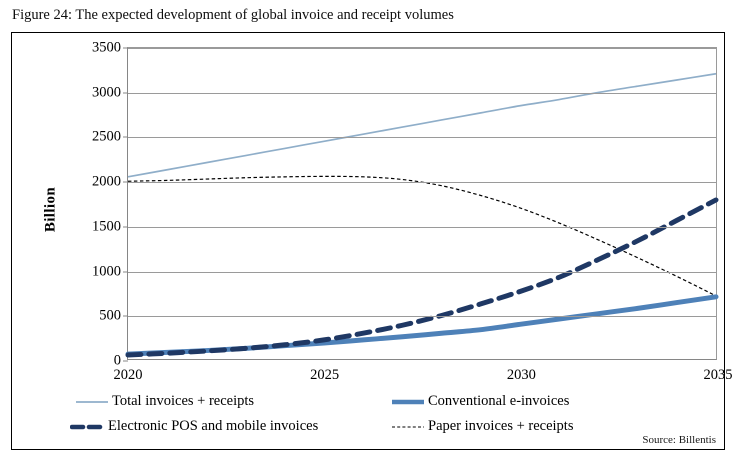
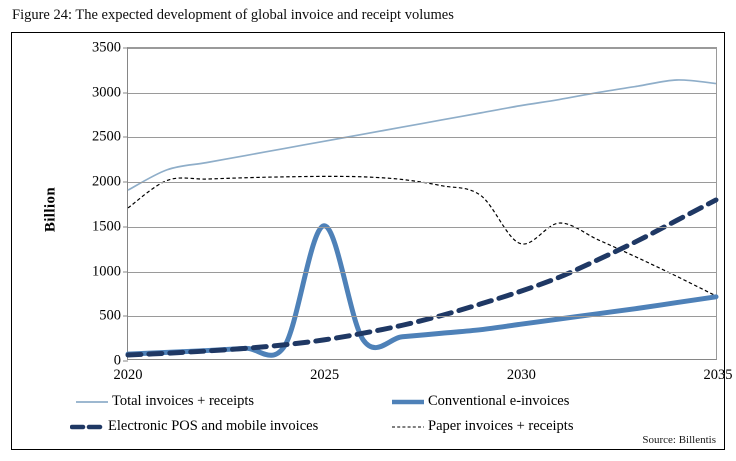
Total invoices + receipts/2020: 2000 -> 1900
Paper invoices + receipts/2020: 2000 -> 1700
Conventional e-invoices/2025: 200 -> 1500
Paper invoices + receipts/2030: 1700 -> 1300
Total invoices + receipts/2035: 3200 -> 3100
